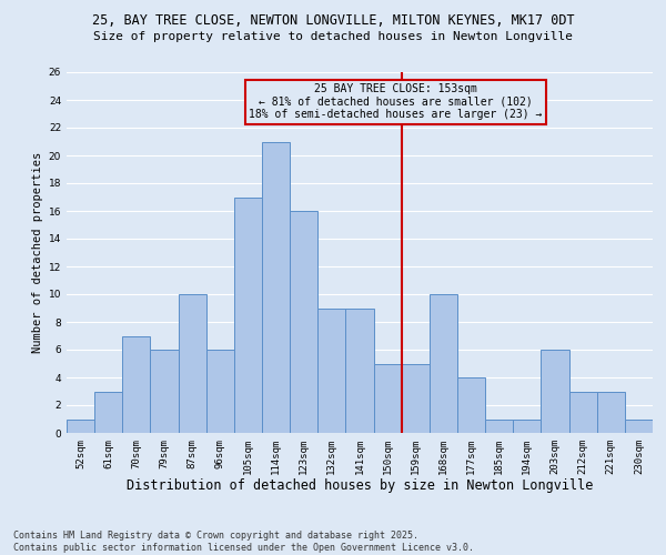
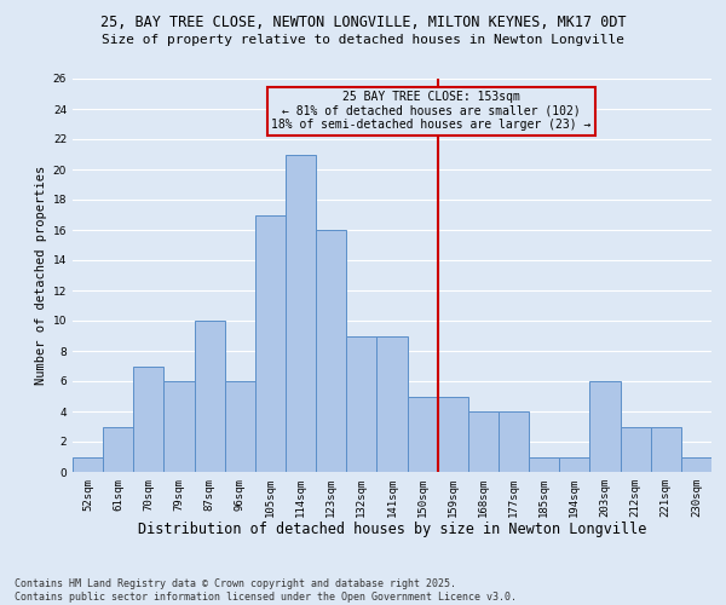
168sqm: 10 -> 4
